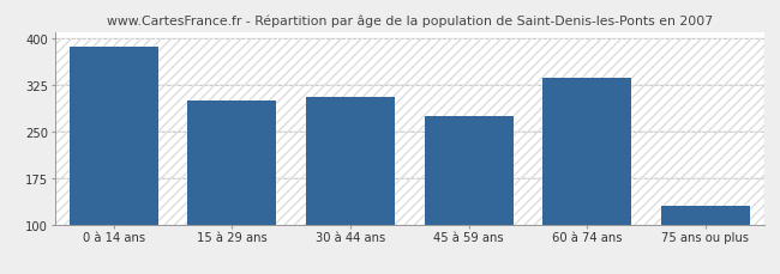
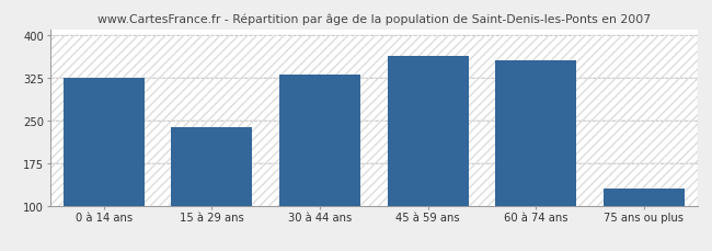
0 à 14 ans: 386 -> 325
15 à 29 ans: 300 -> 238
30 à 44 ans: 306 -> 330
45 à 59 ans: 274 -> 363
60 à 74 ans: 336 -> 355
